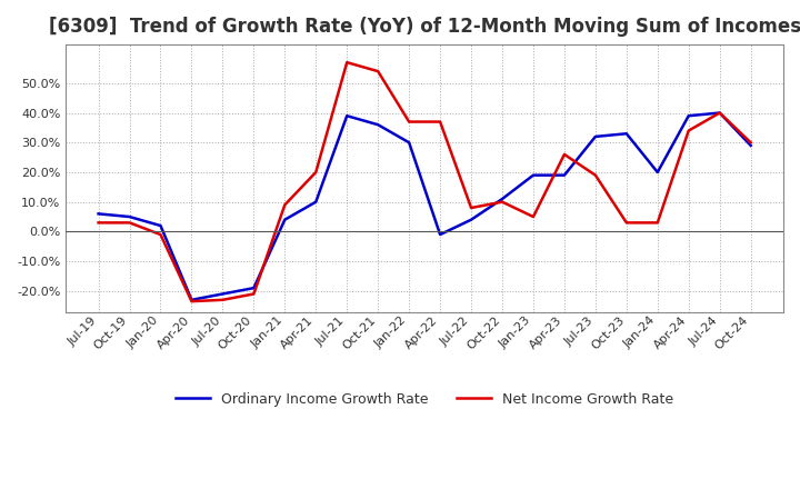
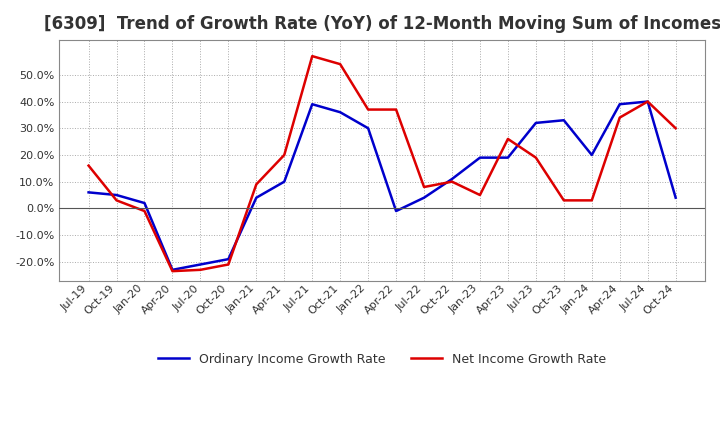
Net Income Growth Rate/Jul-19: 3.0% -> 16.0%
Ordinary Income Growth Rate/Oct-24: 29% -> 4%
